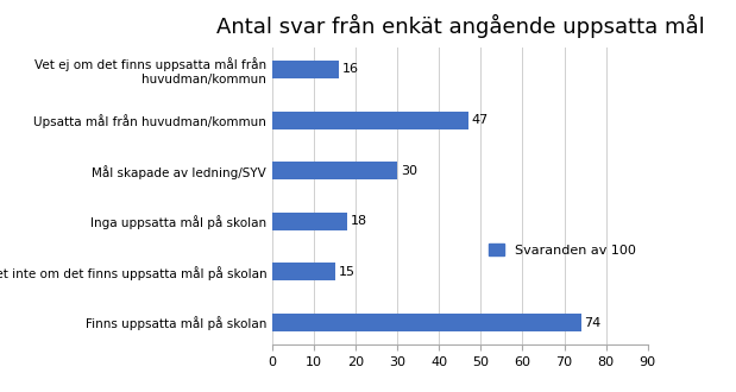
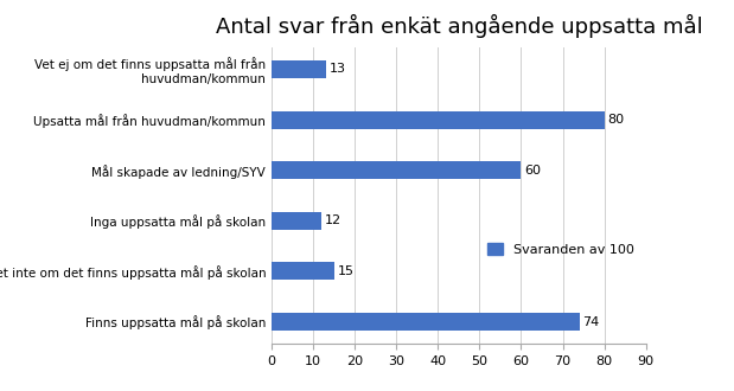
Vet ej om det finns uppsatta mål från huvudman/kommun: 16 -> 13
Upsatta mål från huvudman/kommun: 47 -> 80
Mål skapade av ledning/SYV: 30 -> 60
Inga uppsatta mål på skolan: 18 -> 12
